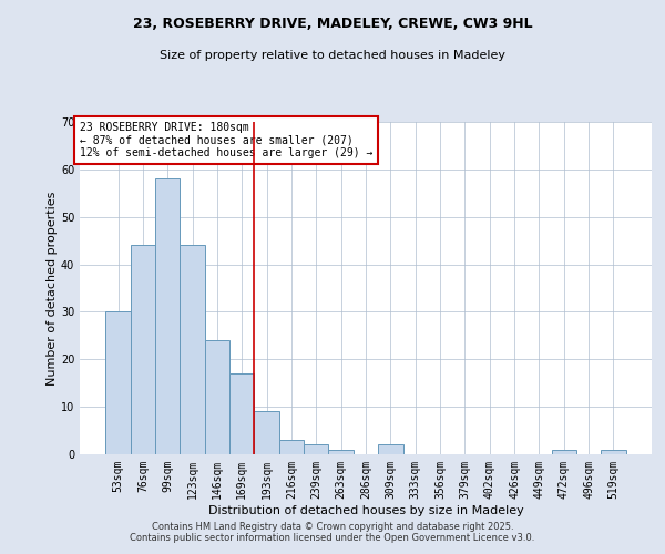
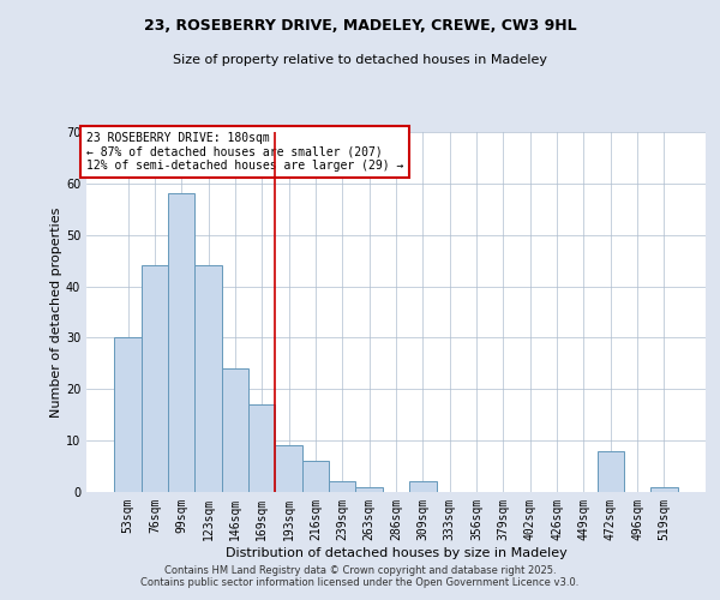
216sqm: 3 -> 6
472sqm: 1 -> 8
